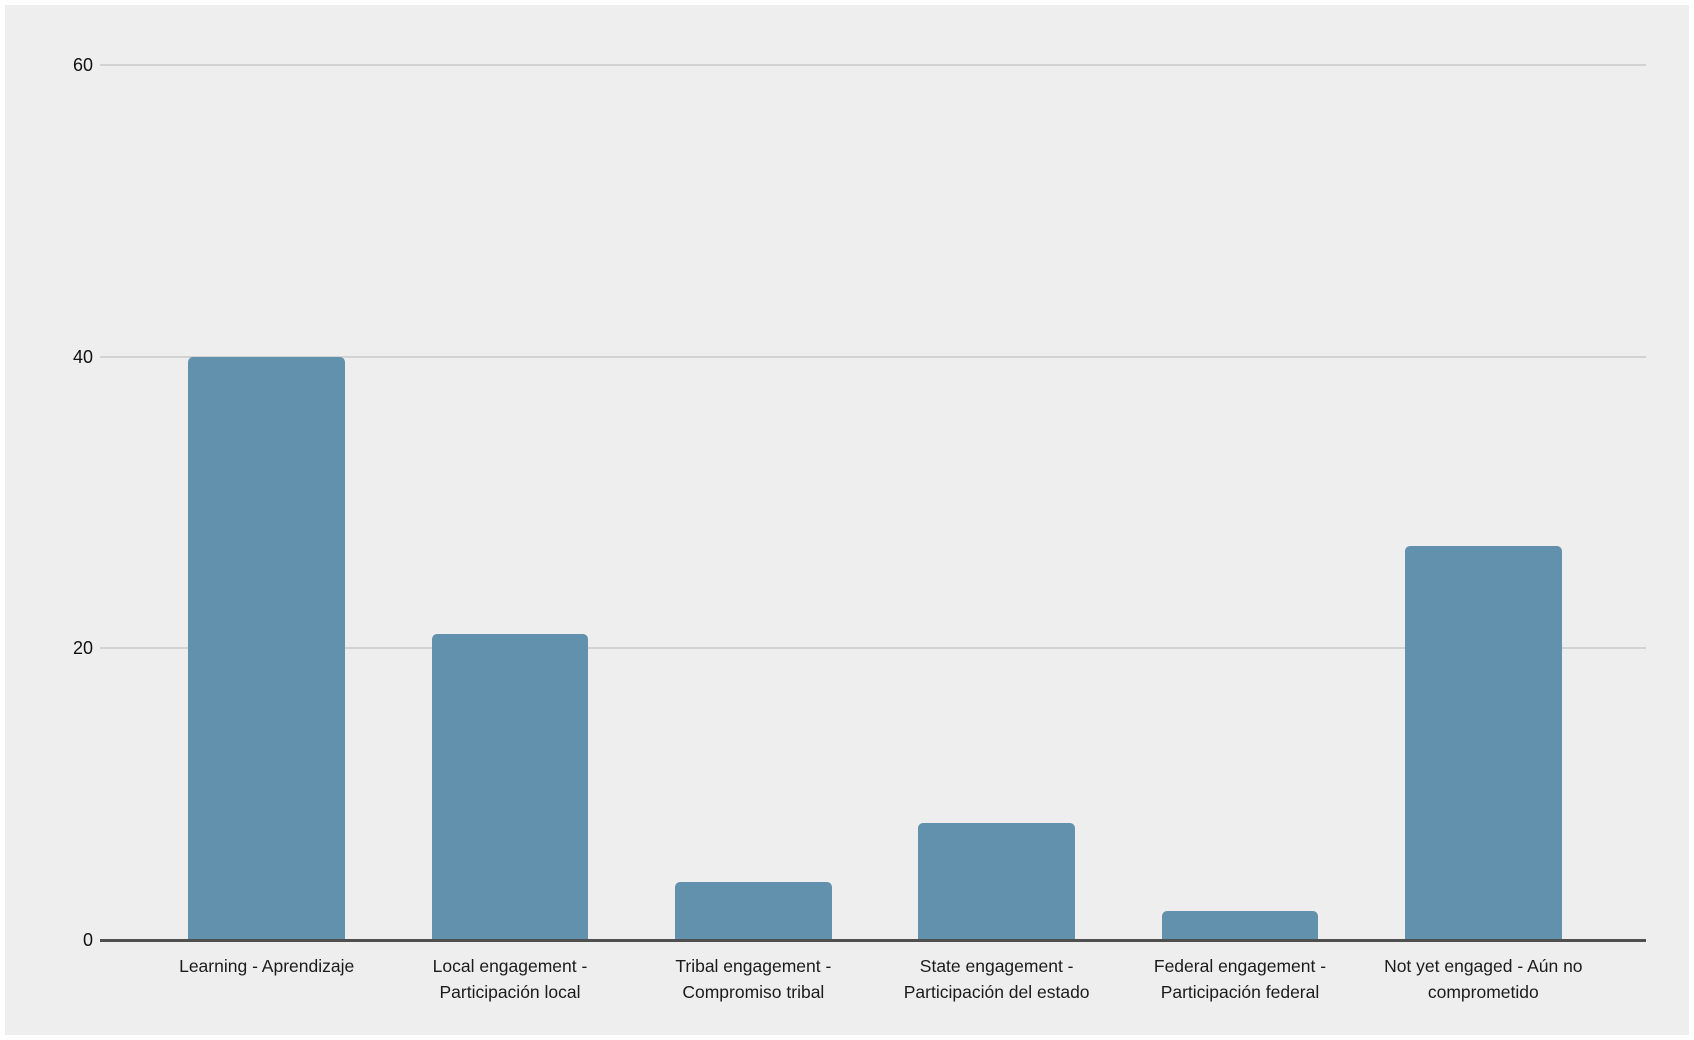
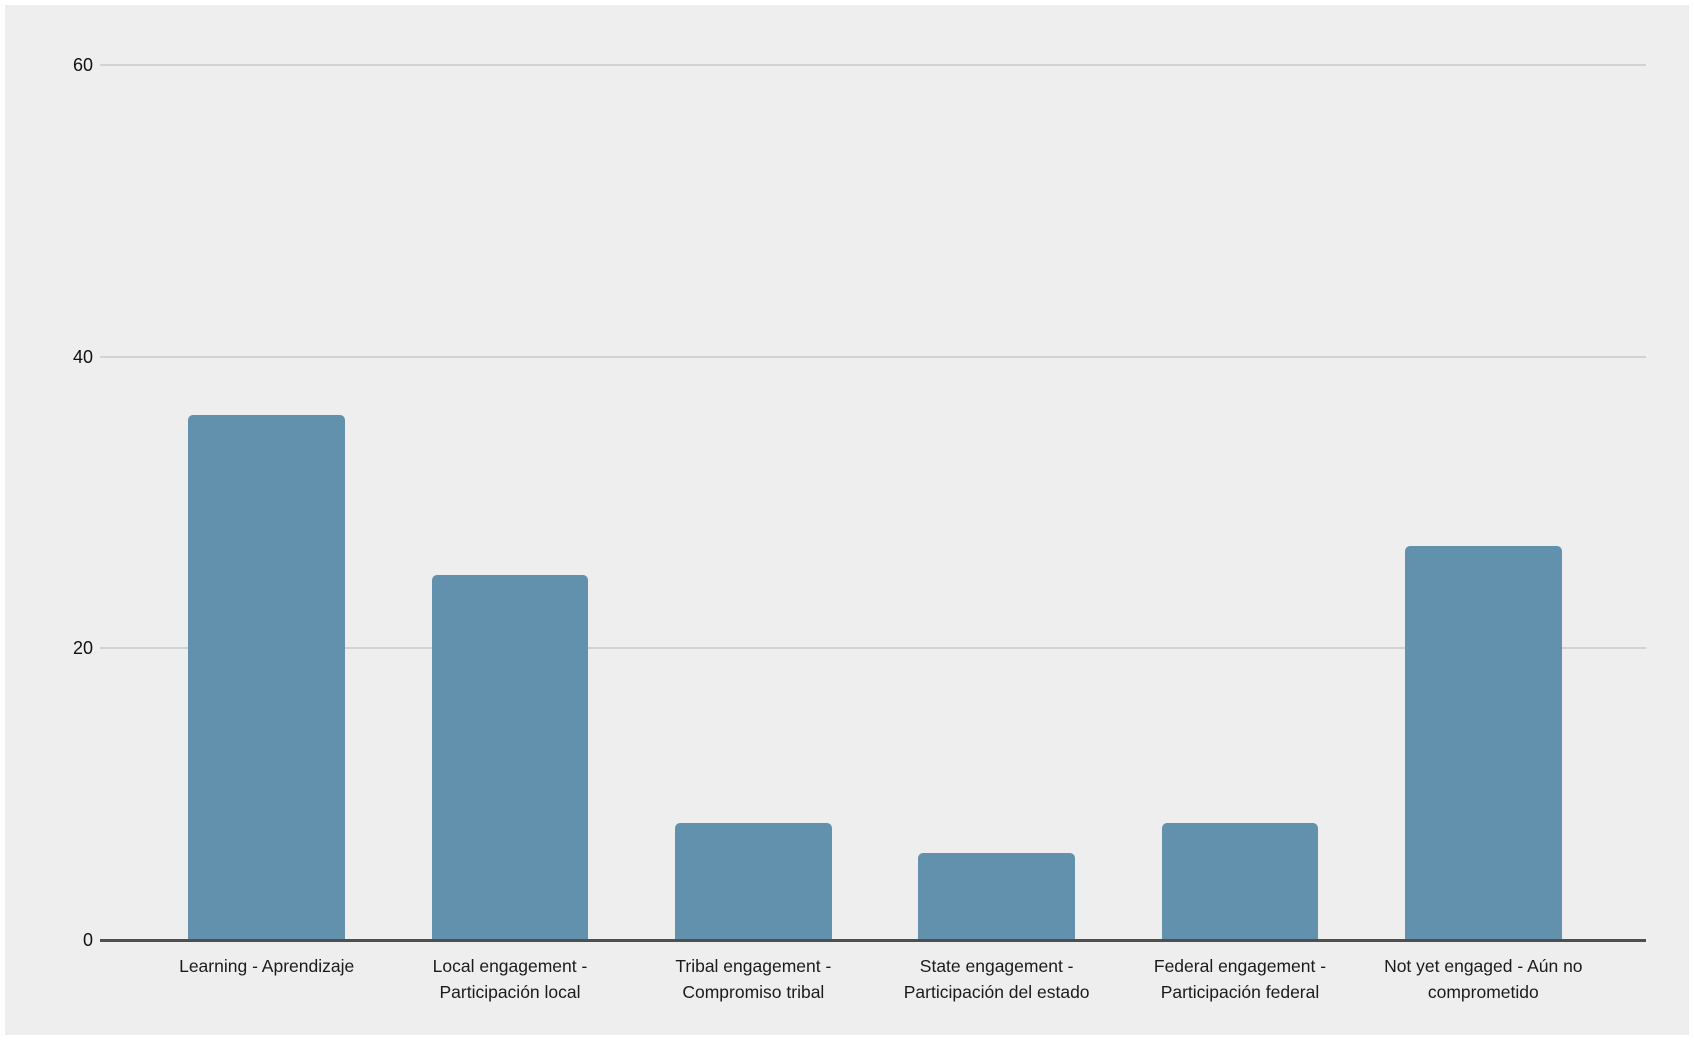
Learning - Aprendizaje: 40 -> 36
Local engagement - Participación local: 21 -> 25
Tribal engagement - Compromiso tribal: 4 -> 8
State engagement - Participación del estado: 8 -> 6
Federal engagement - Participación federal: 2 -> 8
